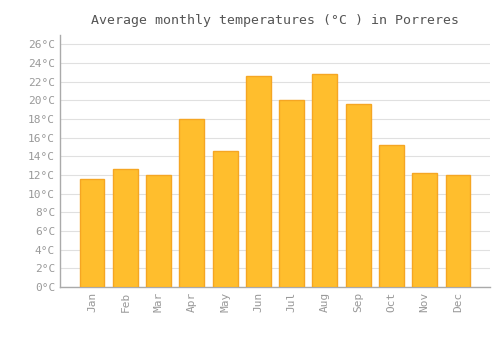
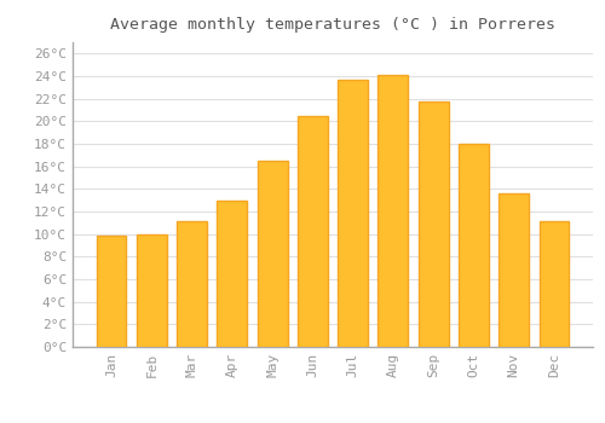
Jan: 11.6°C -> 9.9°C
Feb: 12.6°C -> 10.0°C
Mar: 12.0°C -> 11.1°C
Apr: 18.0°C -> 13.0°C
May: 14.6°C -> 16.5°C
Jun: 22.6°C -> 20.5°C
Jul: 20.0°C -> 23.7°C
Aug: 22.8°C -> 24.1°C
Sep: 19.6°C -> 21.8°C
Oct: 15.2°C -> 18.0°C
Nov: 12.2°C -> 13.6°C
Dec: 12.0°C -> 11.1°C
